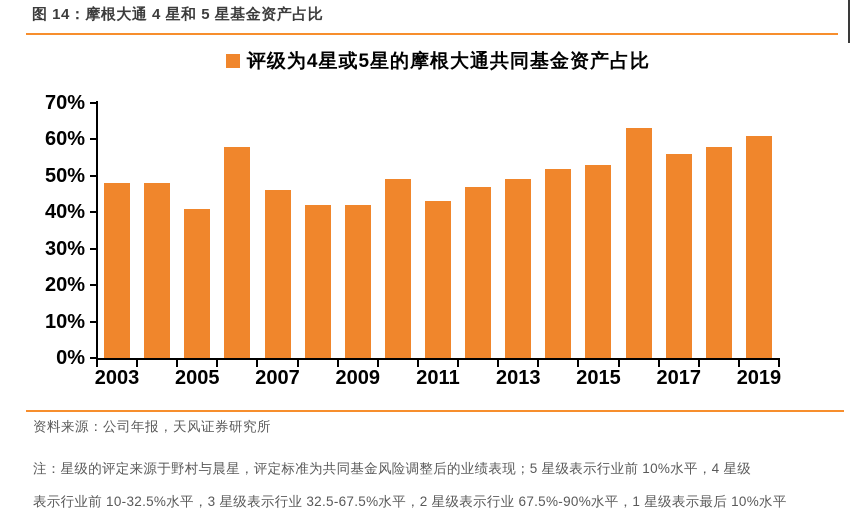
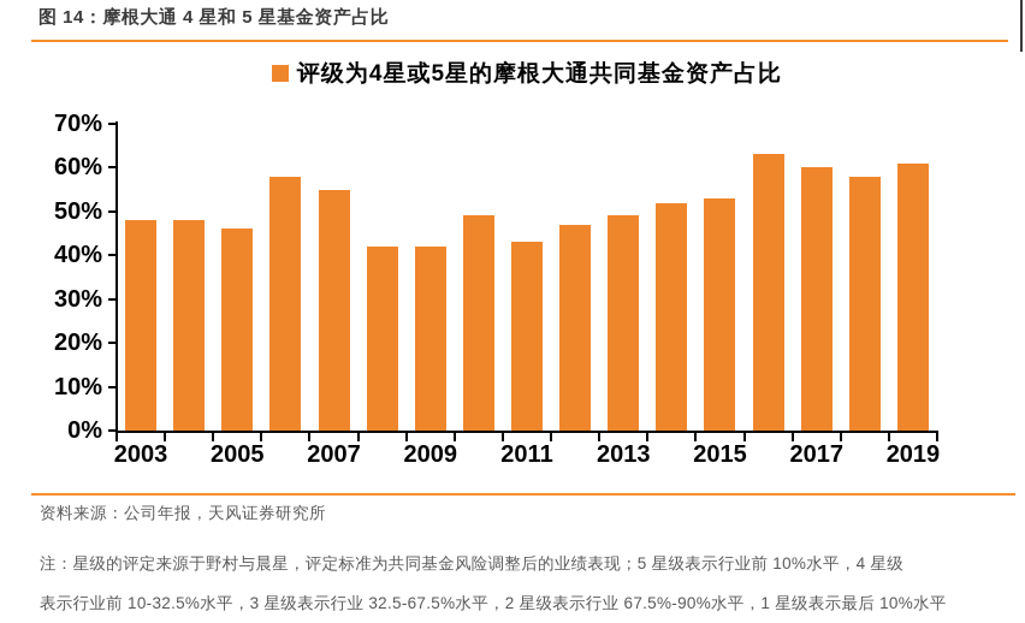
2005: 41% -> 46%
2007: 46% -> 55%
2017: 56% -> 60%
